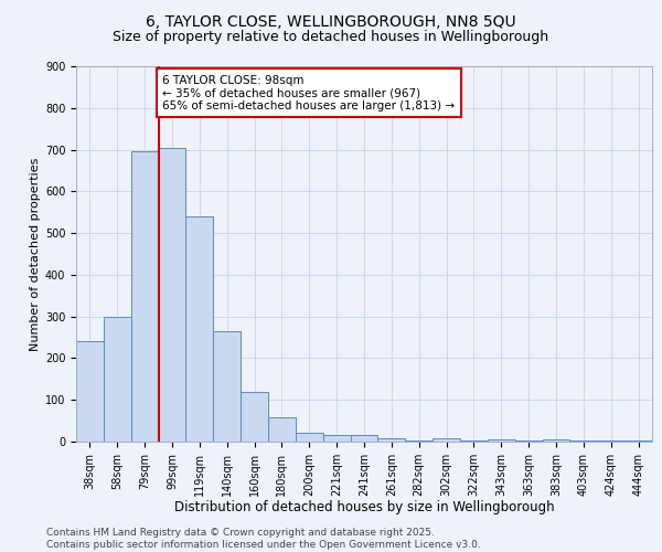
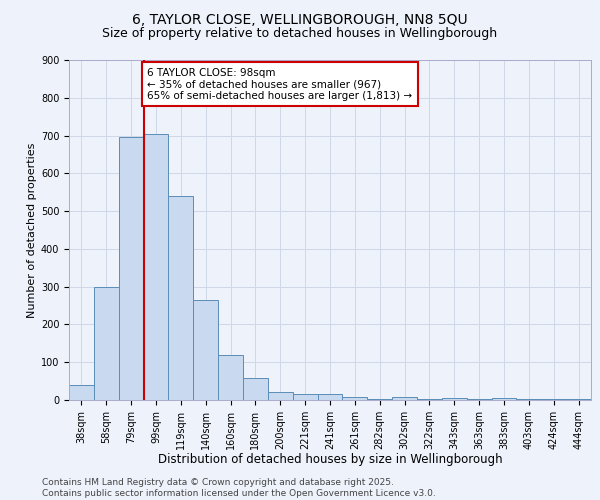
38sqm: 240 -> 40
